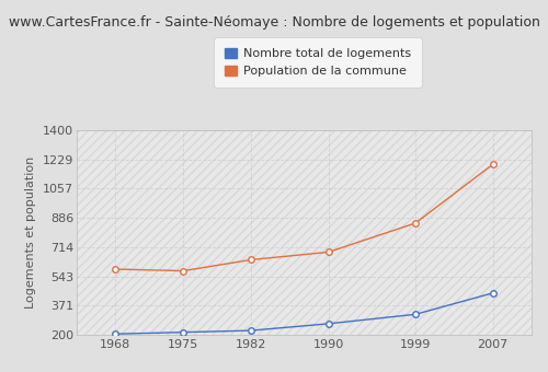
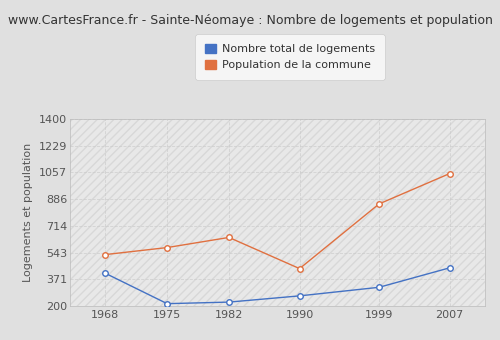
Nombre total de logements/1968: 200 -> 410
Population de la commune/1968: 580 -> 530
Population de la commune/1990: 680 -> 440
Population de la commune/2007: 1200 -> 1050
